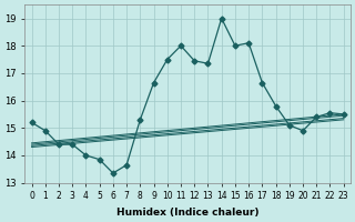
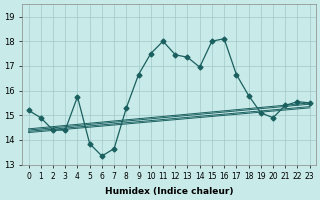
4: 14.00 -> 15.75
14: 19.00 -> 16.95
